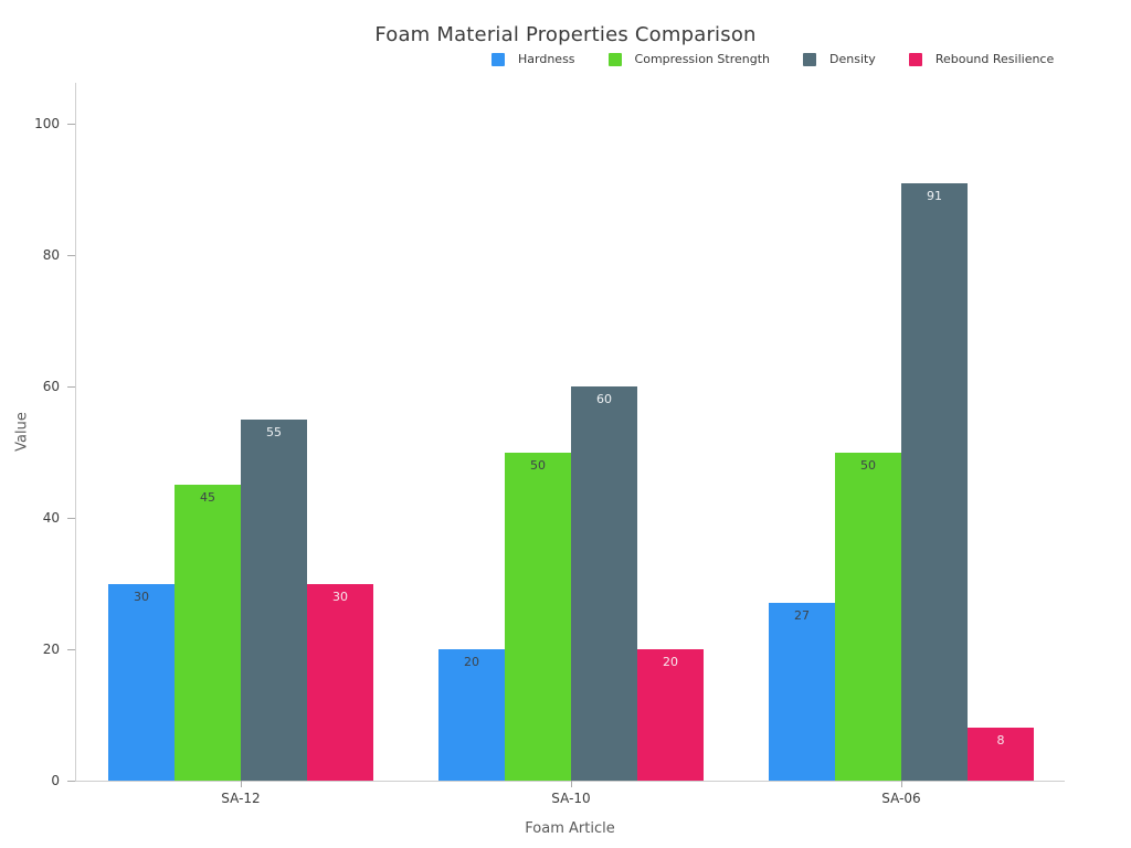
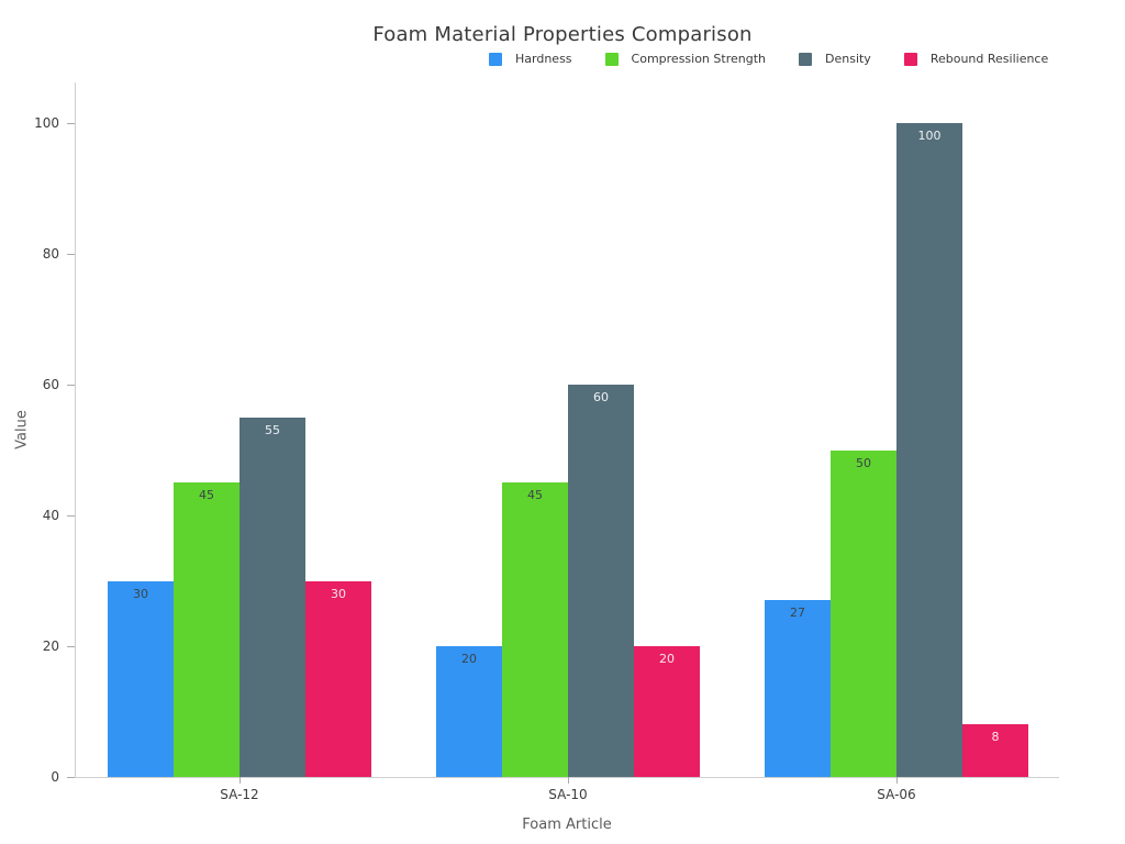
Compression Strength/SA-10: 50 -> 45
Density/SA-06: 91 -> 100
